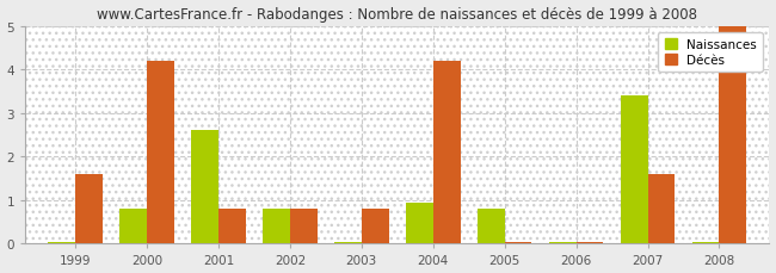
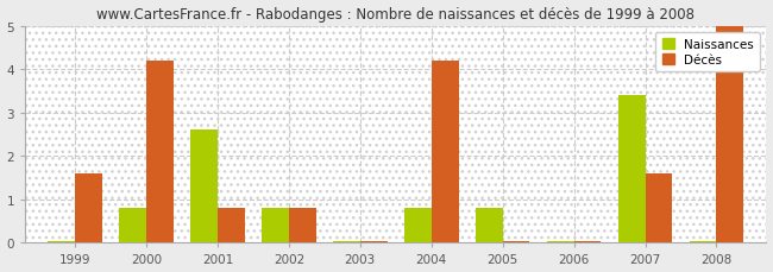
Décès/2003: 0.80 -> 0.05
Naissances/2004: 0.95 -> 0.80
